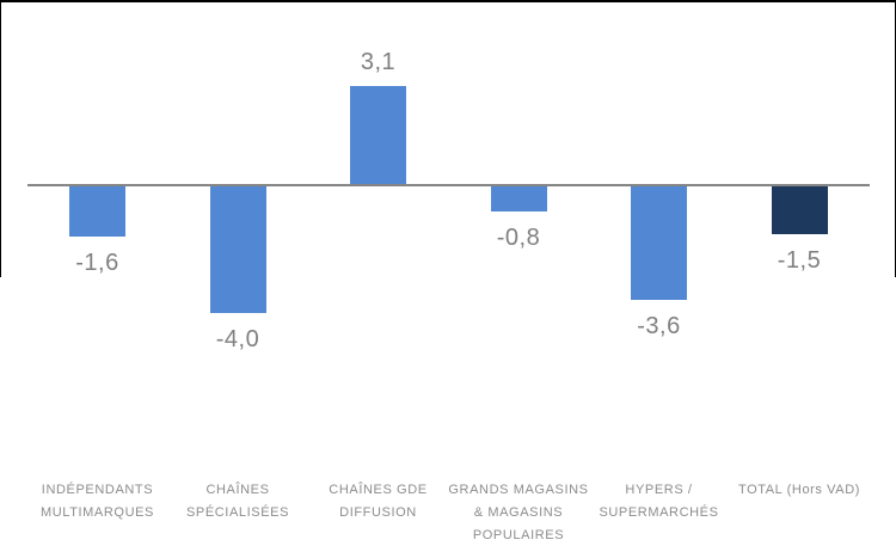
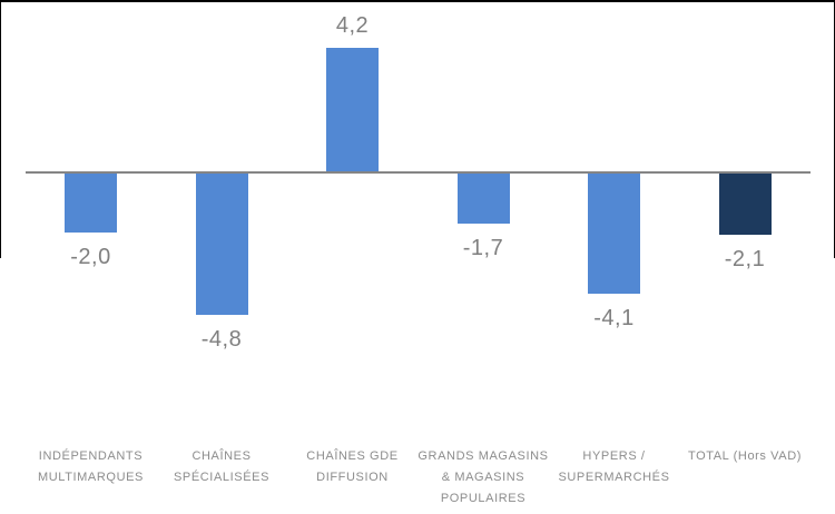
INDÉPENDANTS MULTIMARQUES: -1,6 -> -2,0
CHAÎNES SPÉCIALISÉES: -4,0 -> -4,8
CHAÎNES GDE DIFFUSION: 3,1 -> 4,2
GRANDS MAGASINS & MAGASINS POPULAIRES: -0,8 -> -1,7
HYPERS / SUPERMARCHÉS: -3,6 -> -4,1
TOTAL (Hors VAD): -1,5 -> -2,1
